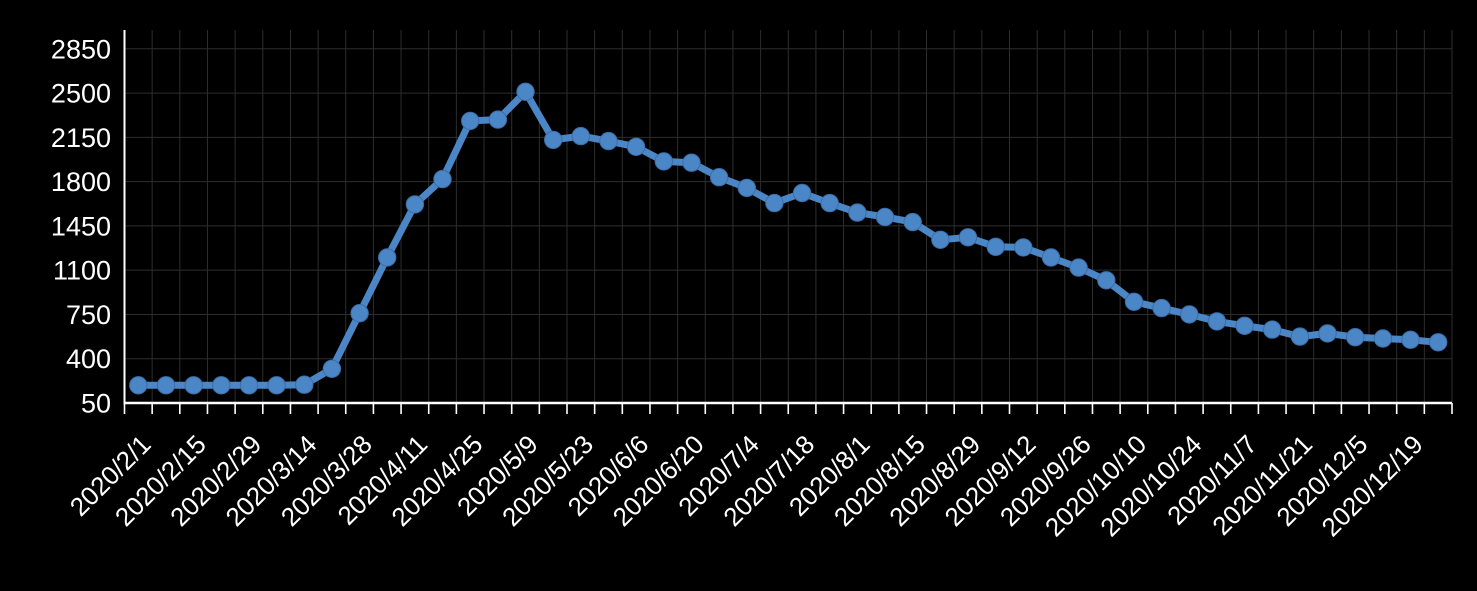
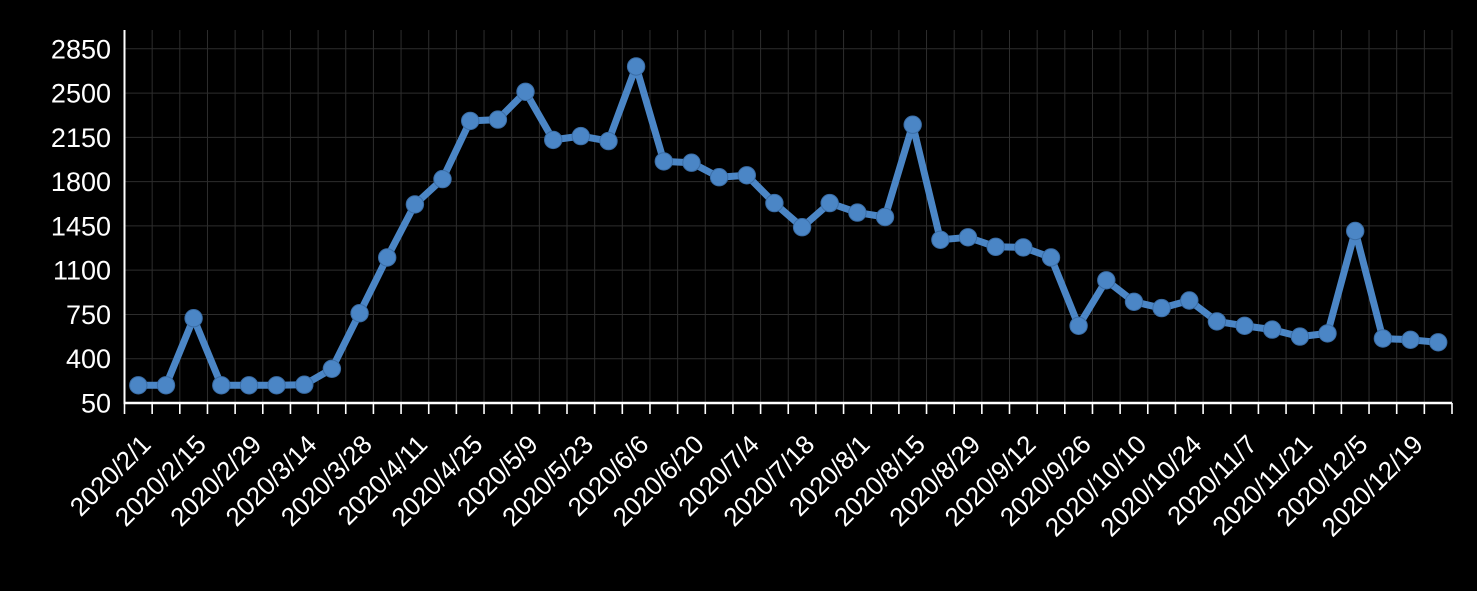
2020/2/15: 190 -> 720
2020/6/6: 2080 -> 2710
2020/7/4: 1750 -> 1850
2020/7/18: 1710 -> 1440
2020/8/15: 1480 -> 2250
2020/9/26: 1120 -> 660
2020/10/24: 750 -> 860
2020/12/5: 570 -> 1410
